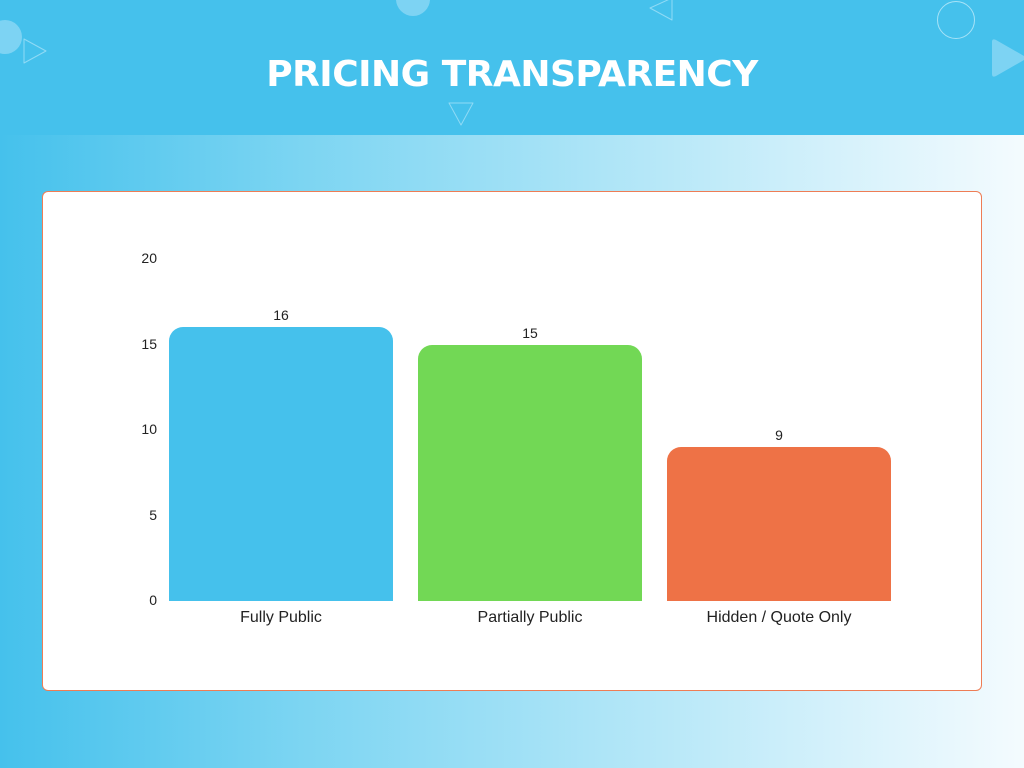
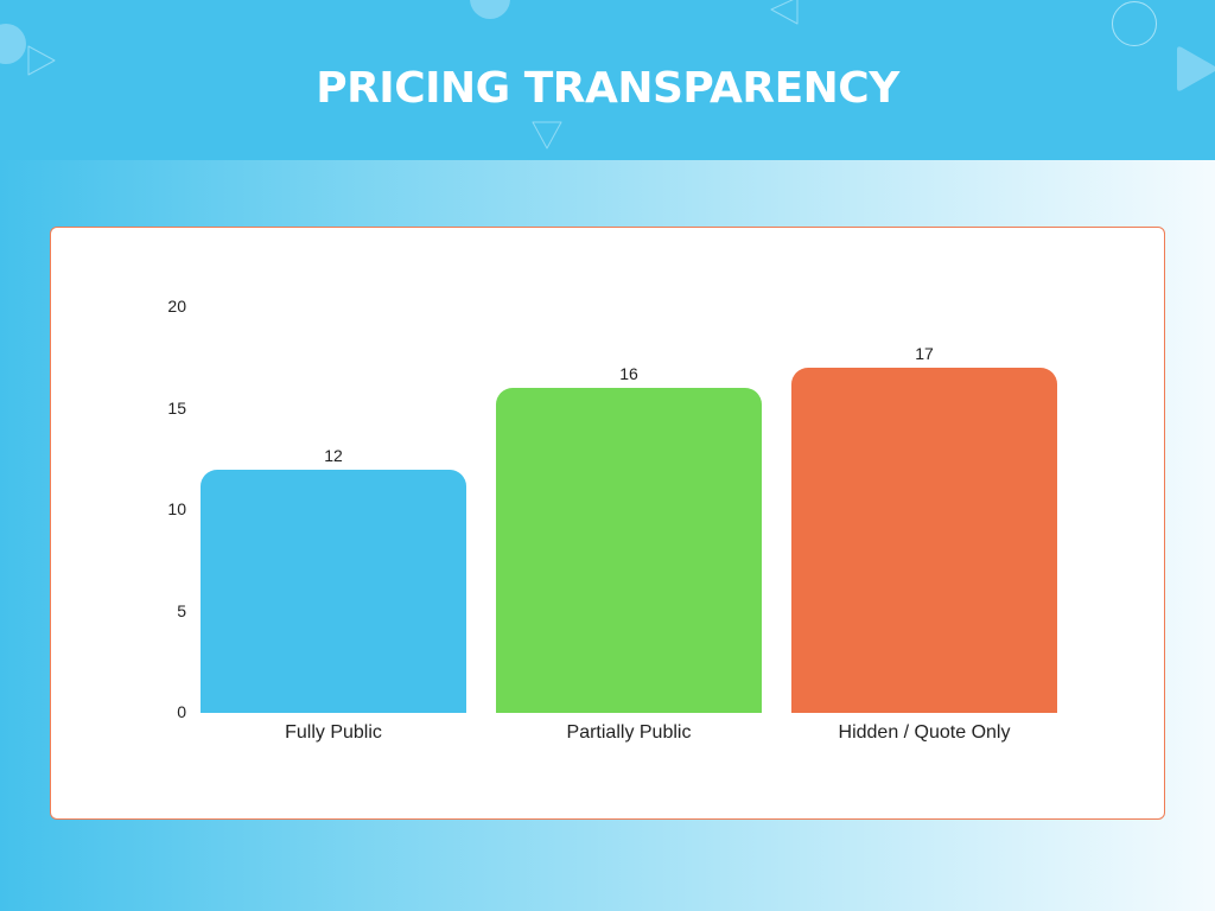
Fully Public: 16 -> 12
Partially Public: 15 -> 16
Hidden / Quote Only: 9 -> 17
